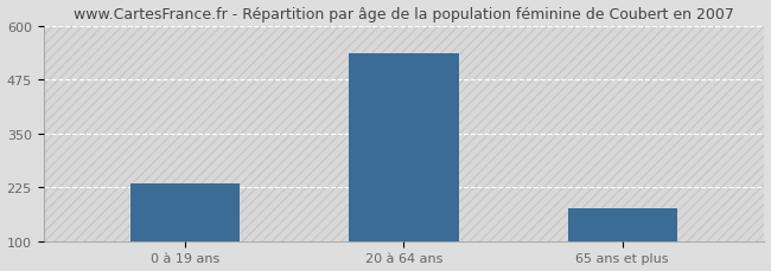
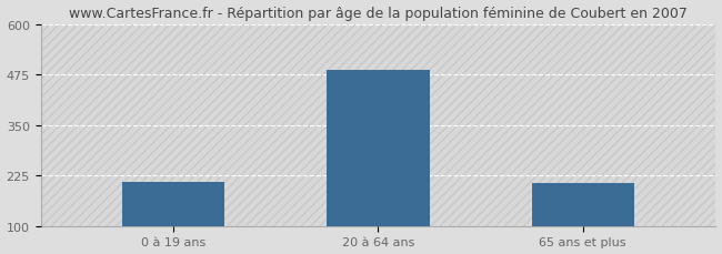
0 à 19 ans: 235 -> 210
20 à 64 ans: 535 -> 487
65 ans et plus: 175 -> 205
